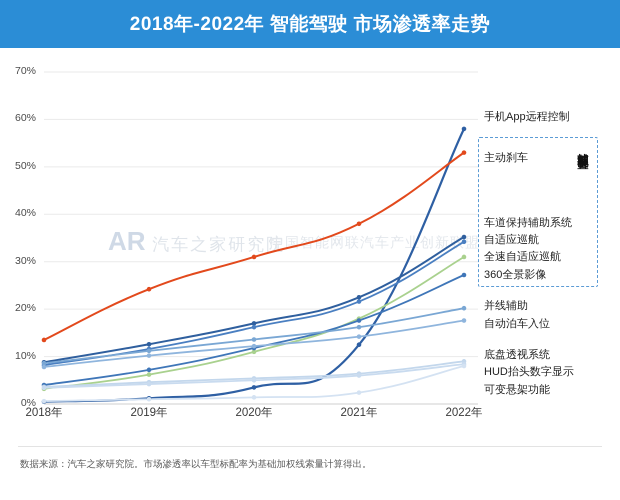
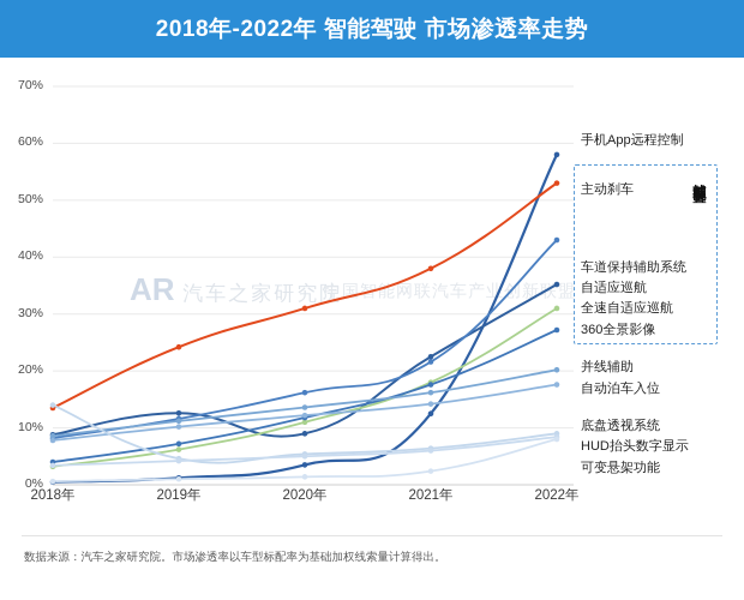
底盘透视系统/2018年: 4% -> 14%
车道保持辅助系统/2020年: 17% -> 9%
自适应巡航/2022年: 34% -> 43%
